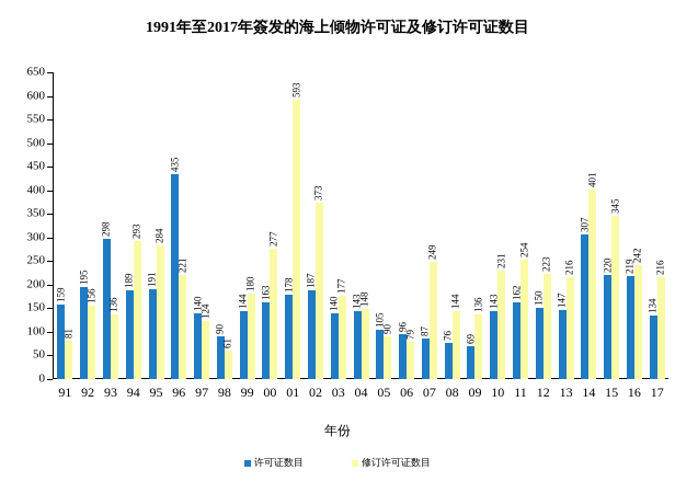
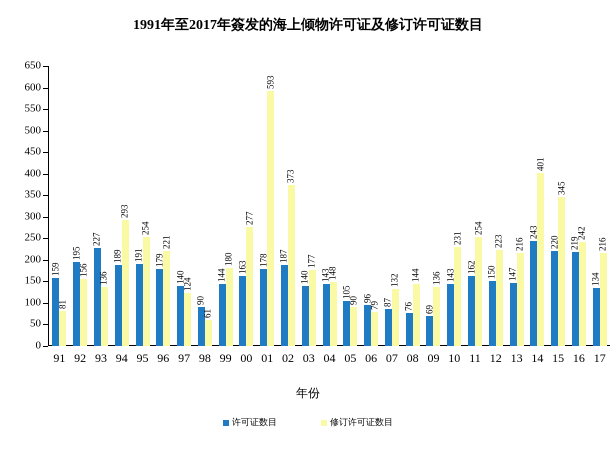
许可证数目/93: 298 -> 227
修订许可证数目/95: 284 -> 254
许可证数目/96: 435 -> 179
修订许可证数目/07: 249 -> 132
许可证数目/14: 307 -> 243
